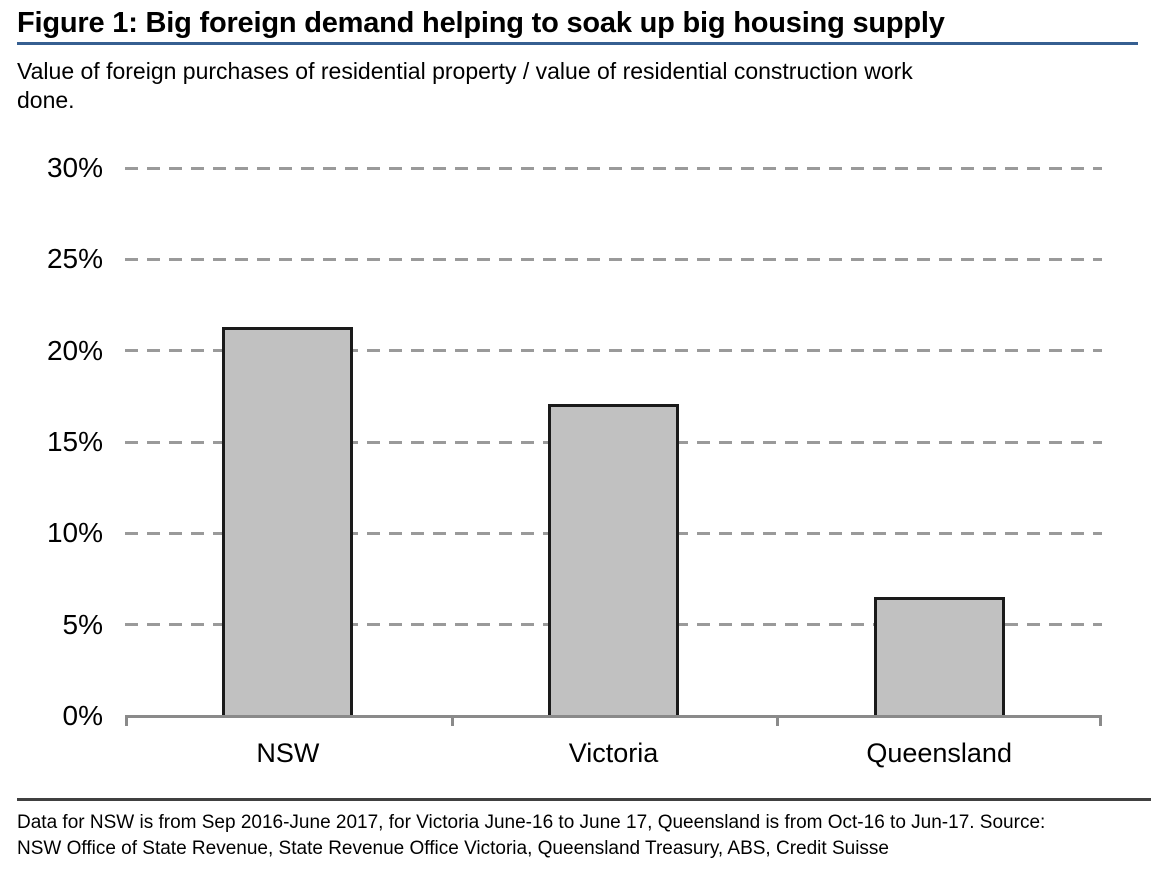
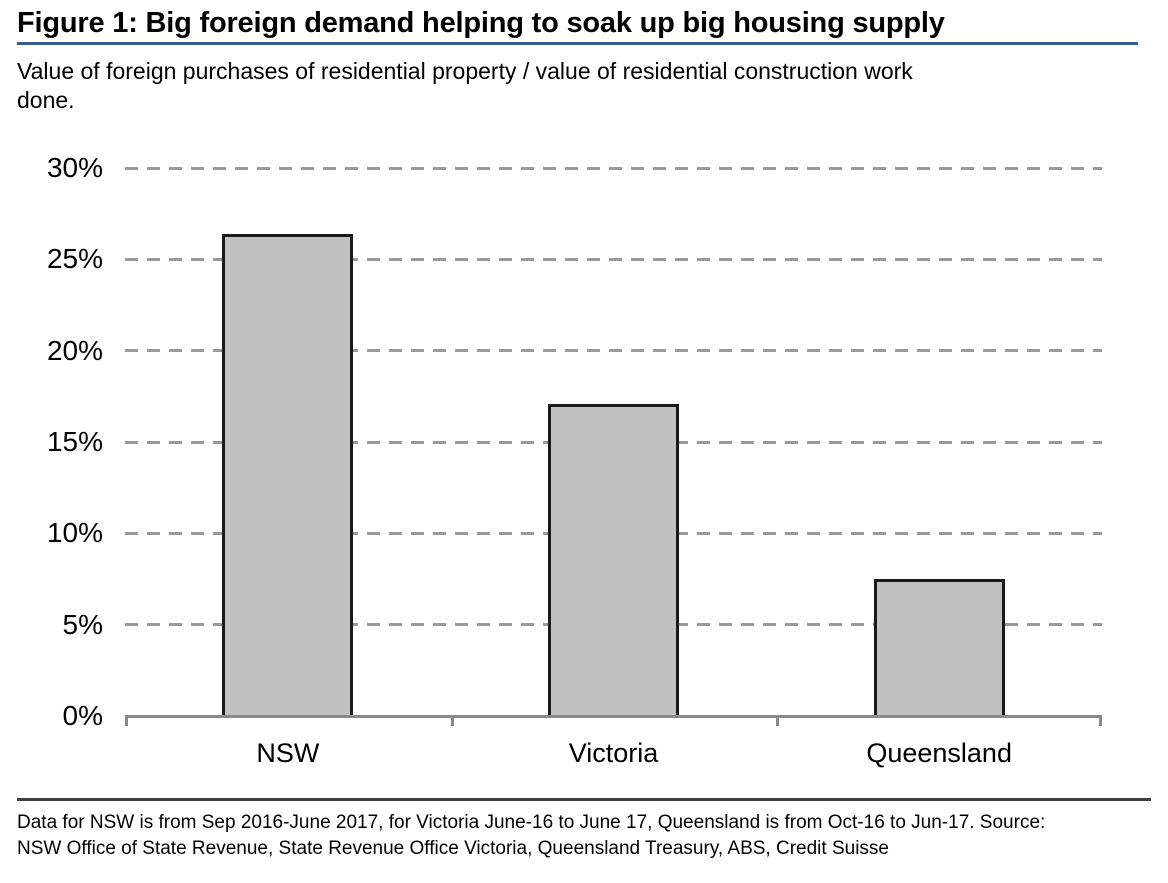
NSW: 21.3% -> 26.4%
Queensland: 6.5% -> 7.5%
